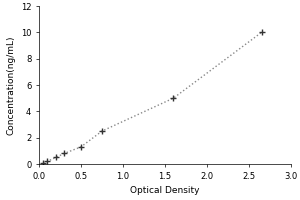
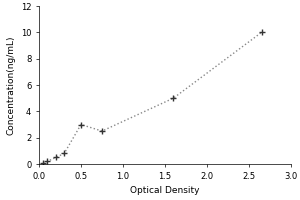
0.5: 1.3 -> 3.0
